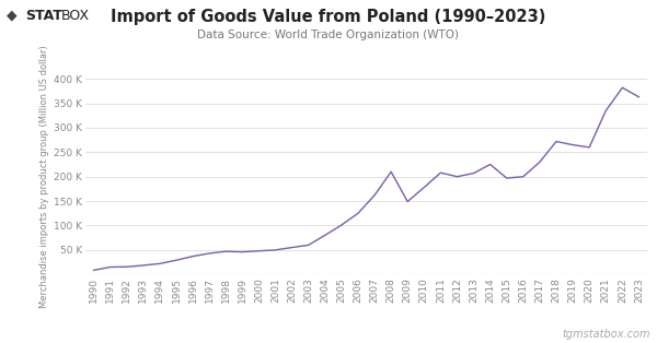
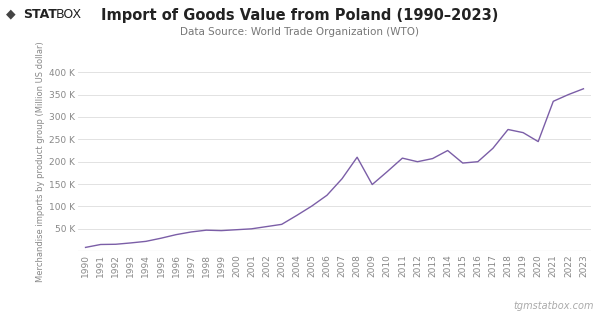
2020: 260 K -> 245 K
2022: 382 K -> 350 K
